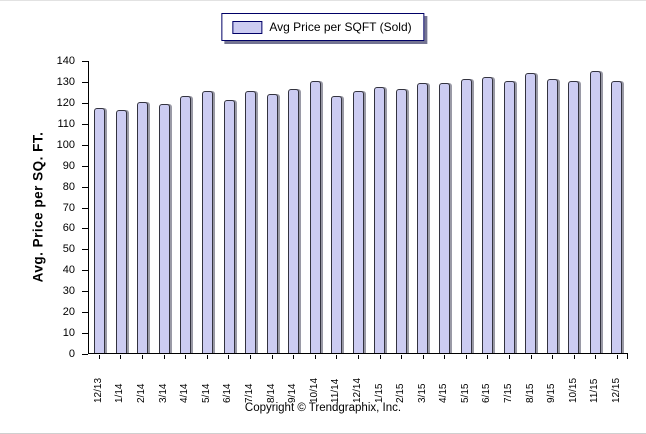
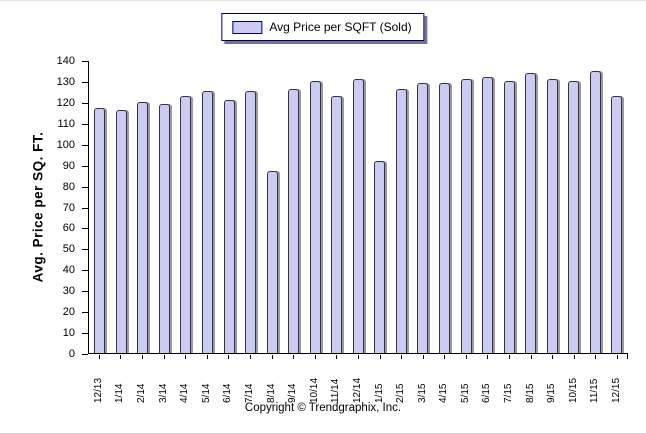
8/14: 124 -> 87
12/14: 125 -> 131
1/15: 127 -> 92
12/15: 130 -> 123
